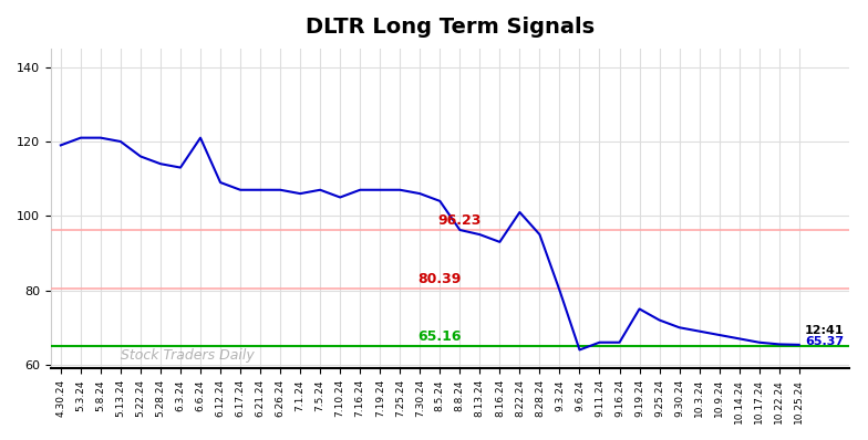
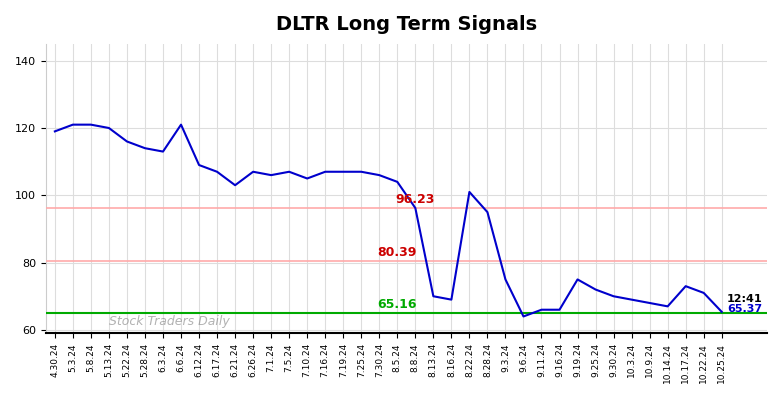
6.21.24: 107.0 -> 103.0
8.13.24: 95.0 -> 70.0
8.16.24: 93.0 -> 69.0
9.3.24: 80.0 -> 75.0
10.17.24: 66.0 -> 73.0
10.22.24: 65.5 -> 71.0
